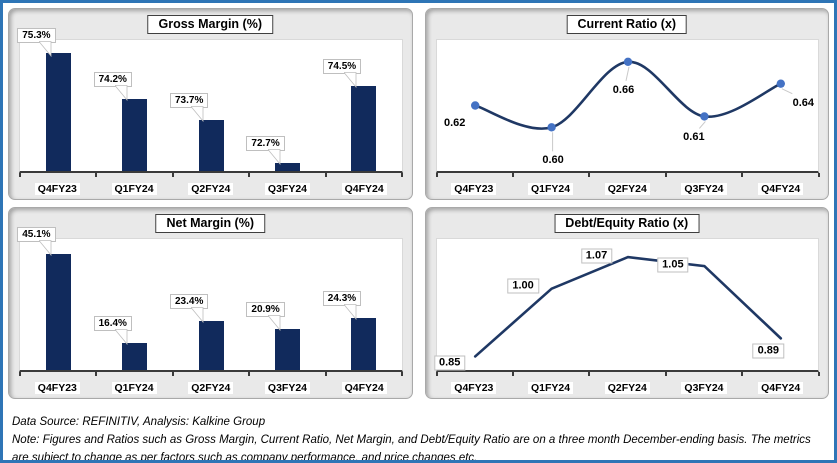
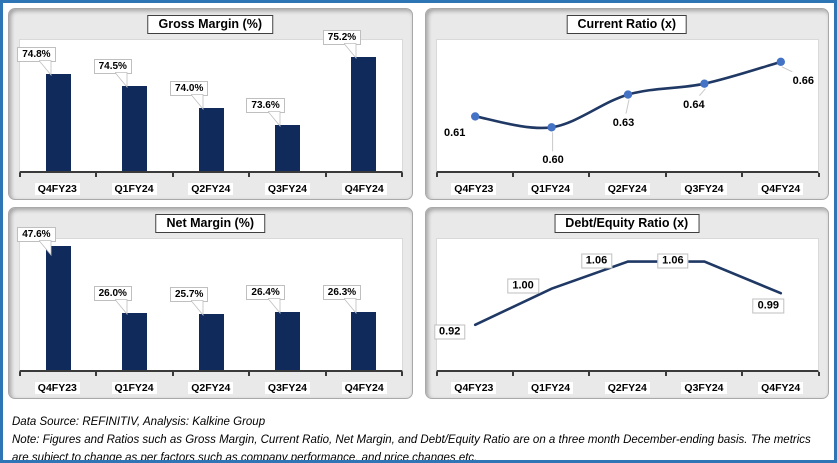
Gross Margin (%)/Q4FY23: 75.3% -> 74.8%
Gross Margin (%)/Q1FY24: 74.2% -> 74.5%
Gross Margin (%)/Q2FY24: 73.7% -> 74.0%
Gross Margin (%)/Q3FY24: 72.7% -> 73.6%
Gross Margin (%)/Q4FY24: 74.5% -> 75.2%
Current Ratio (x)/Q4FY23: 0.62 -> 0.61
Current Ratio (x)/Q2FY24: 0.66 -> 0.63
Current Ratio (x)/Q3FY24: 0.61 -> 0.64
Current Ratio (x)/Q4FY24: 0.64 -> 0.66
Net Margin (%)/Q4FY23: 45.1% -> 47.6%
Net Margin (%)/Q1FY24: 16.4% -> 26.0%
Net Margin (%)/Q2FY24: 23.4% -> 25.7%
Net Margin (%)/Q3FY24: 20.9% -> 26.4%
Net Margin (%)/Q4FY24: 24.3% -> 26.3%
Debt/Equity Ratio (x)/Q4FY23: 0.85 -> 0.92
Debt/Equity Ratio (x)/Q2FY24: 1.07 -> 1.06
Debt/Equity Ratio (x)/Q3FY24: 1.05 -> 1.06
Debt/Equity Ratio (x)/Q4FY24: 0.89 -> 0.99
